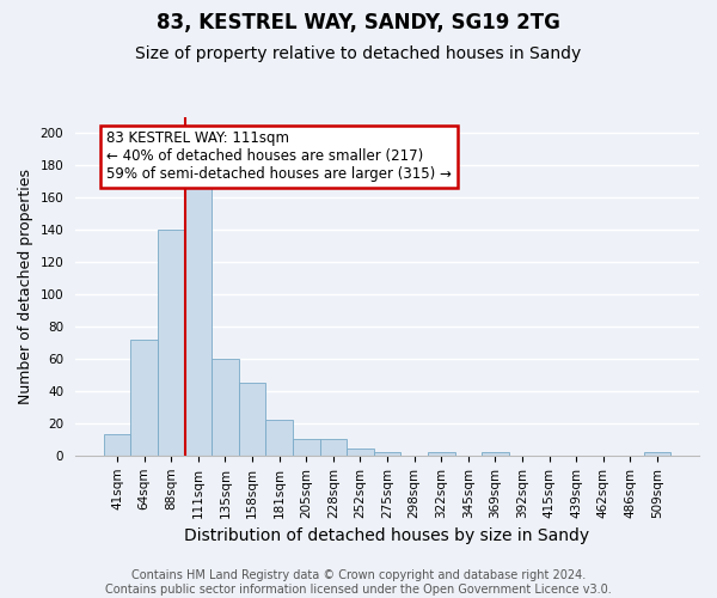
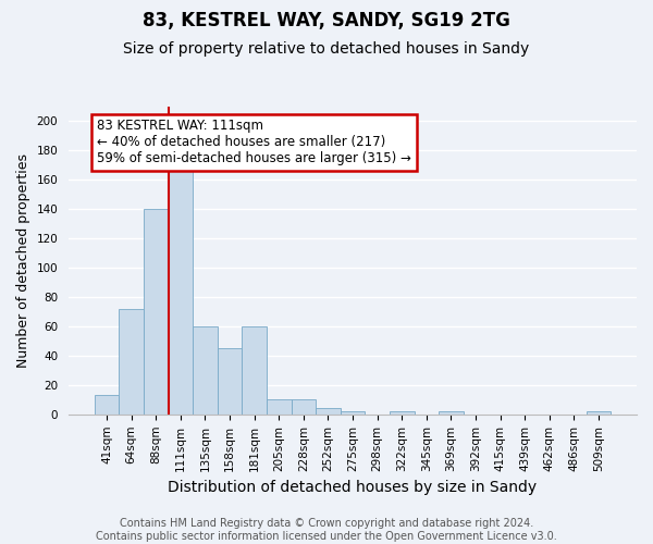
181sqm: 22 -> 60
